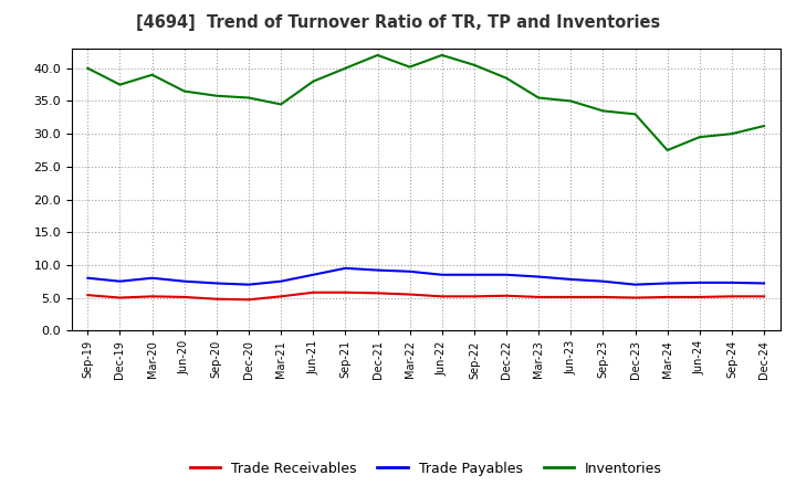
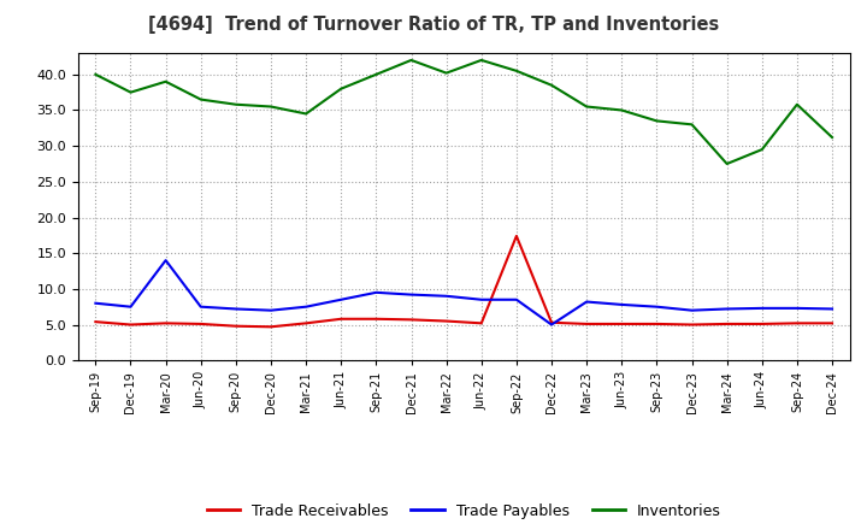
Trade Payables/Mar-20: 8.0 -> 14.0
Trade Receivables/Sep-22: 5.2 -> 17.4
Trade Payables/Dec-22: 8.5 -> 5.0
Inventories/Sep-24: 30.0 -> 35.8
